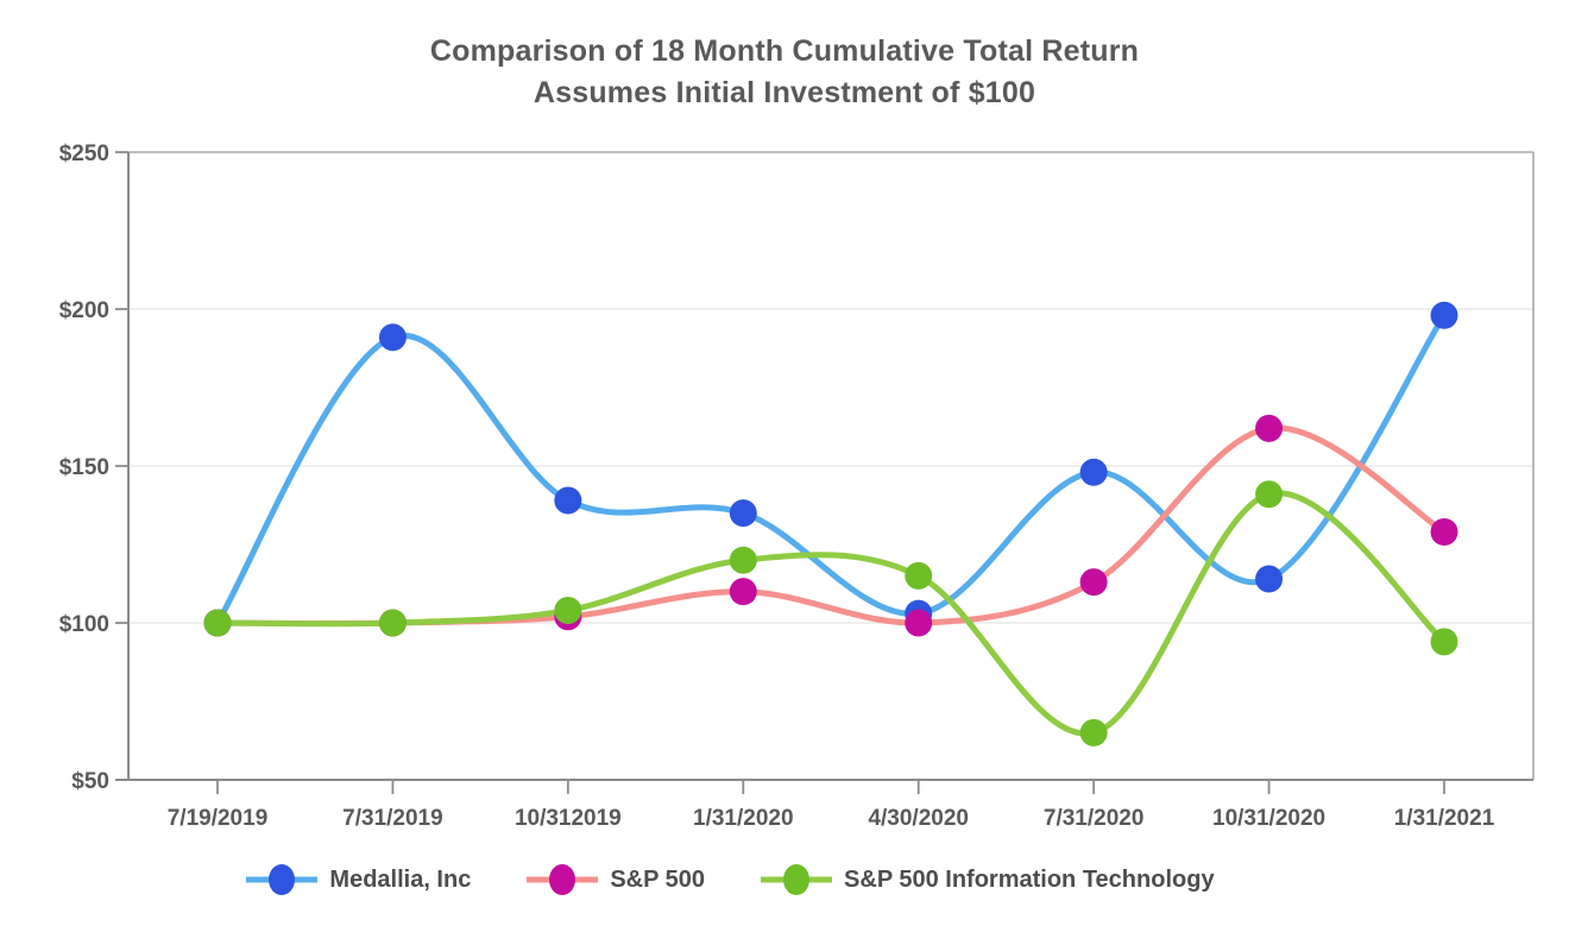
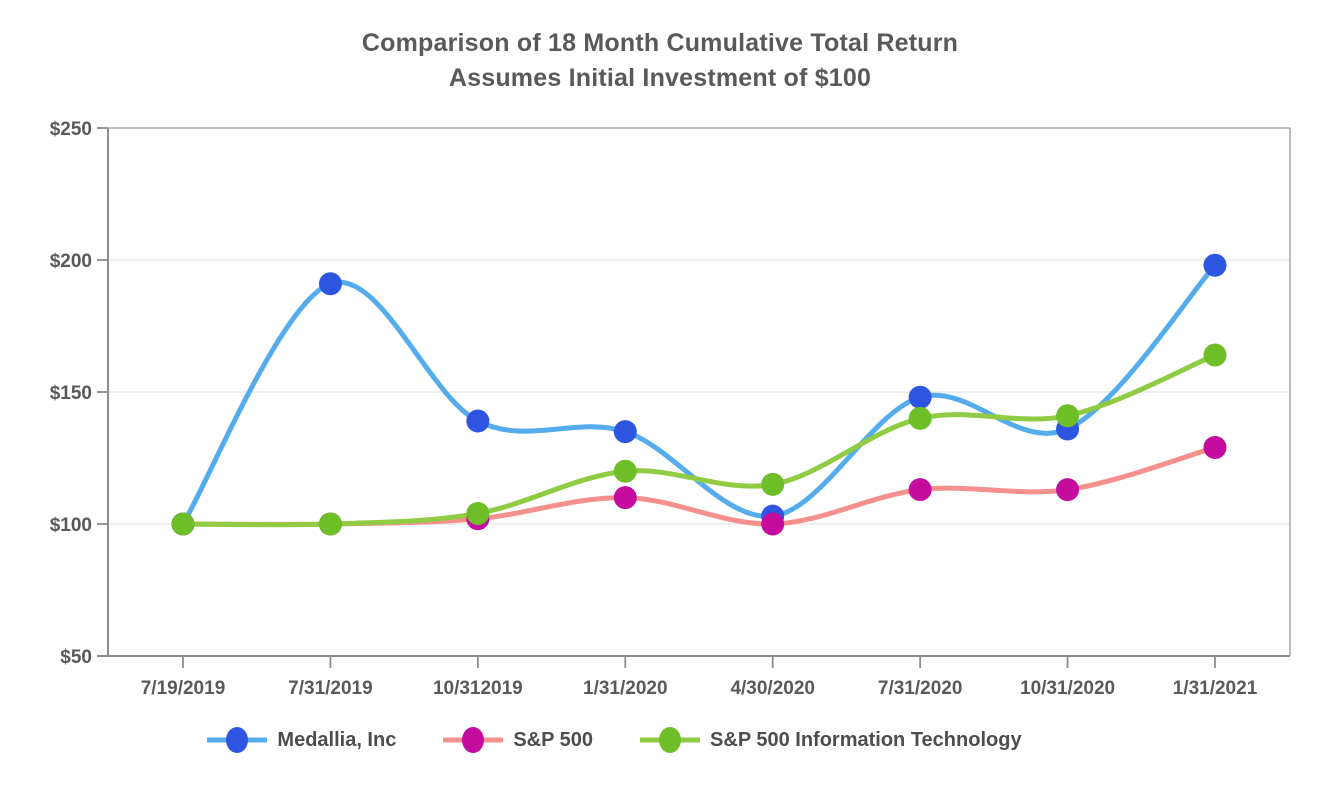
S&P 500 Information Technology/7/31/2020: $65 -> $140
Medallia, Inc/10/31/2020: $114 -> $136
S&P 500/10/31/2020: $162 -> $113
S&P 500 Information Technology/1/31/2021: $94 -> $164
